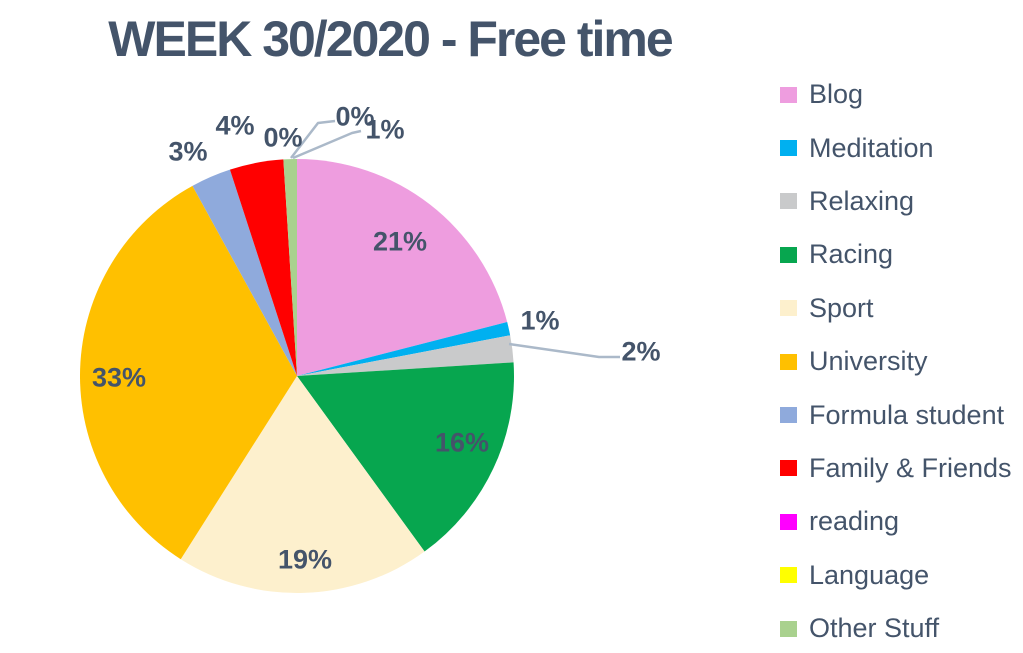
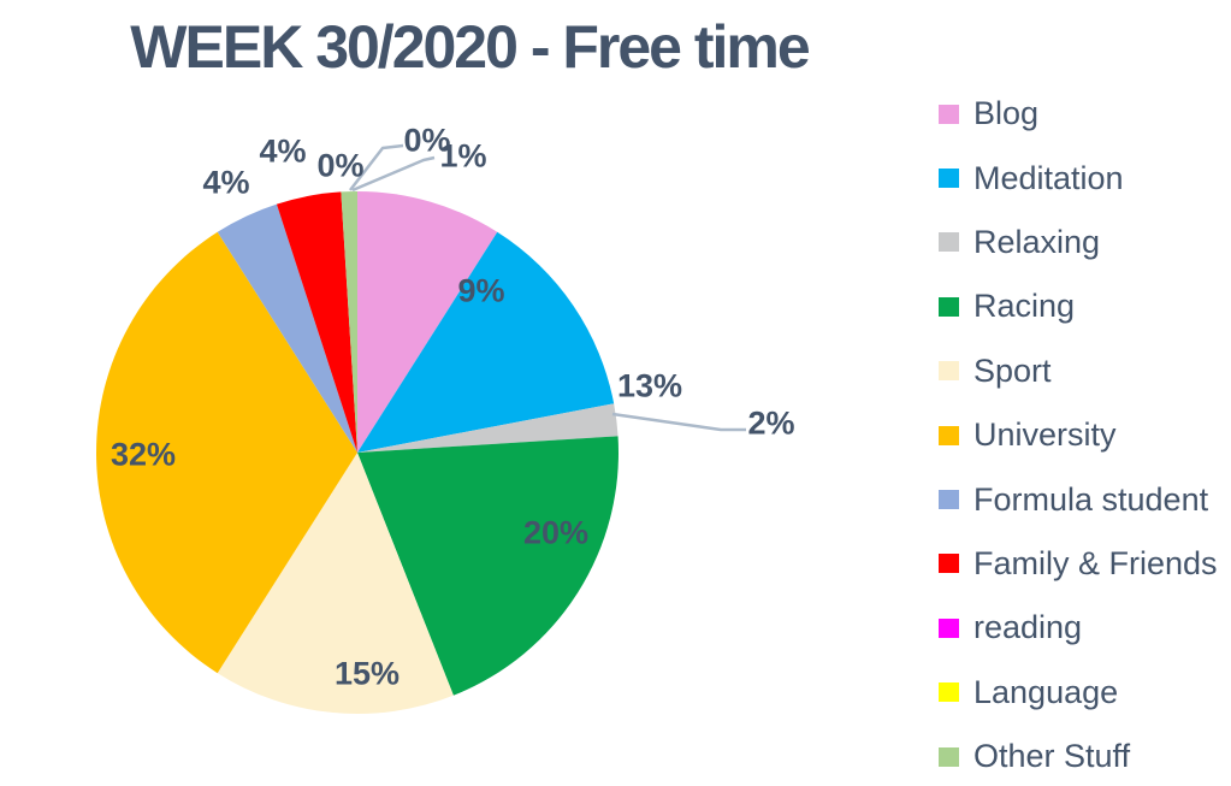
Blog: 21% -> 9%
Meditation: 1% -> 13%
Racing: 16% -> 20%
Sport: 19% -> 15%
University: 33% -> 32%
Formula student: 3% -> 4%
